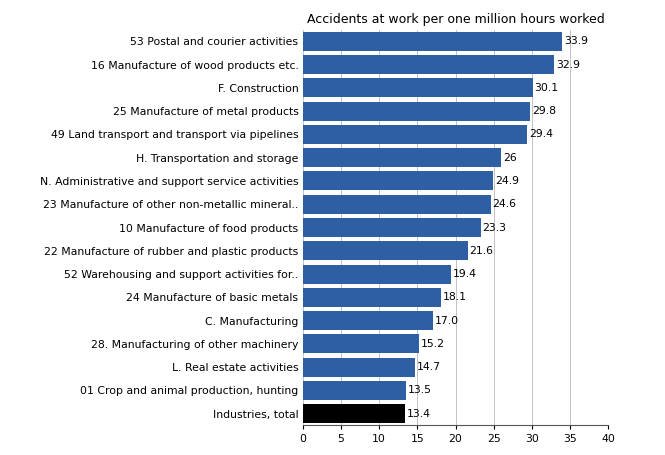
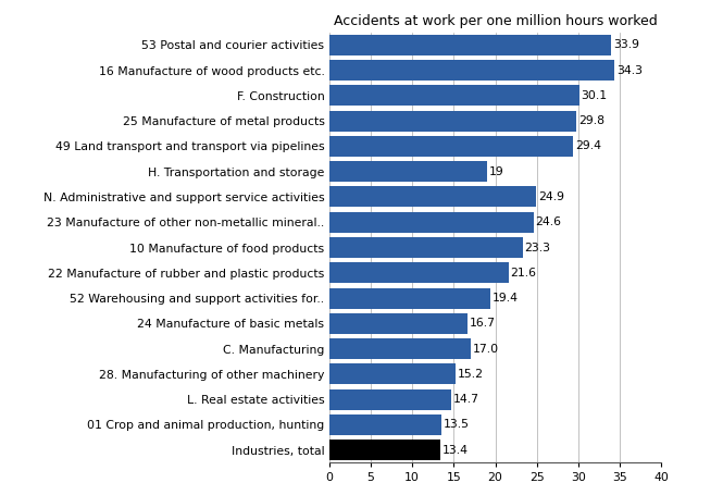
16 Manufacture of wood products etc.: 32.9 -> 34.3
H. Transportation and storage: 26 -> 19
24 Manufacture of basic metals: 18.1 -> 16.7
